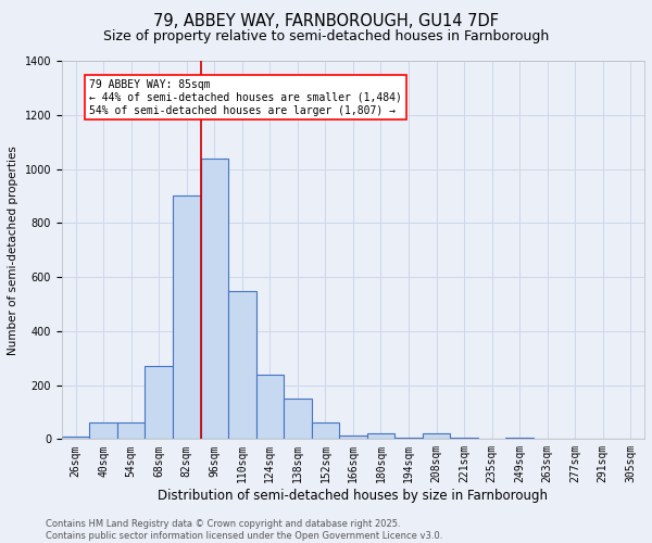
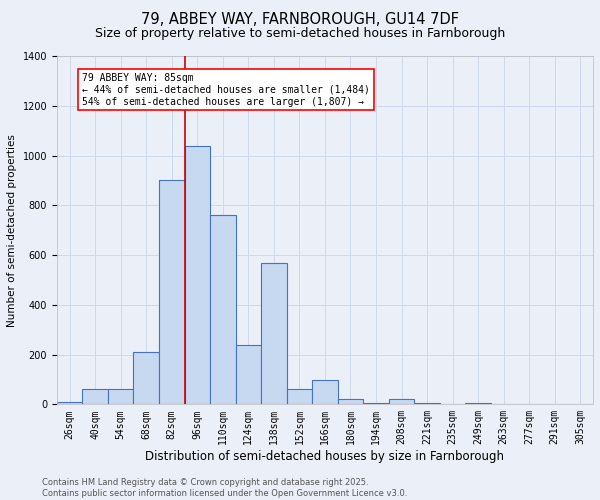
68sqm: 270 -> 210
110sqm: 550 -> 760
138sqm: 150 -> 570
166sqm: 15 -> 100
